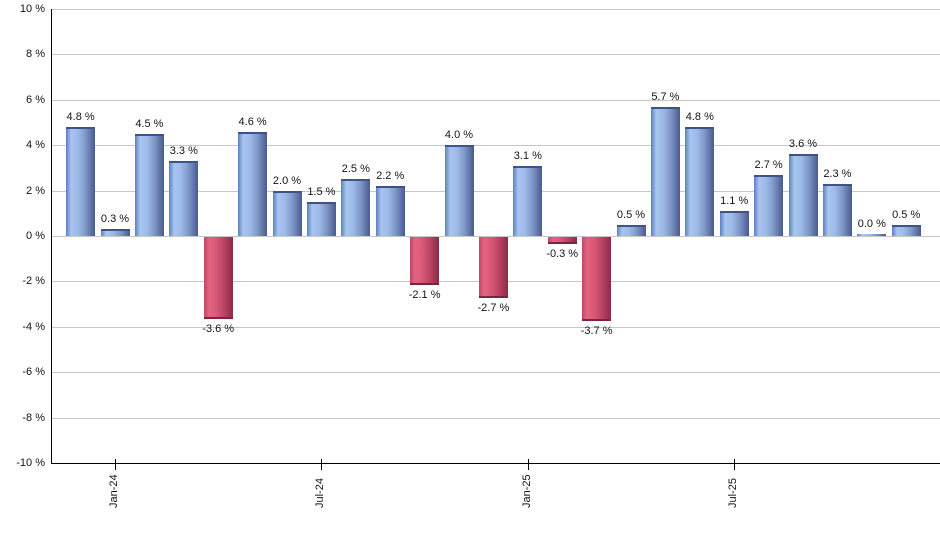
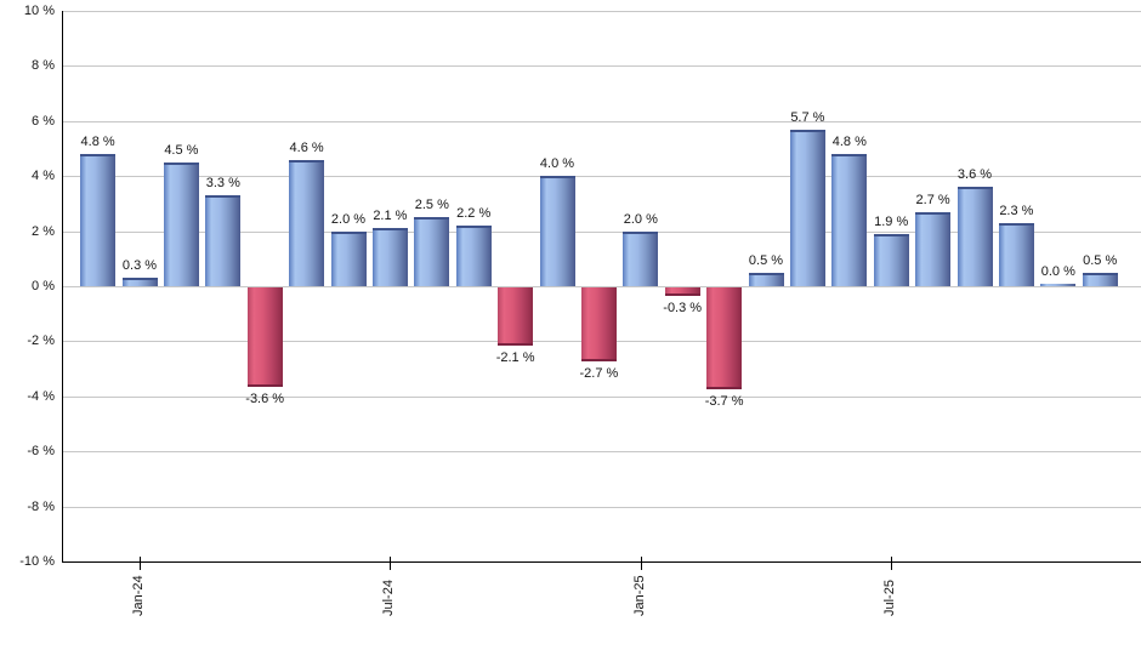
Jul-24: 1.5 -> 2.1
Jan-25: 3.1 -> 2.0
Jul-25: 1.1 -> 1.9
